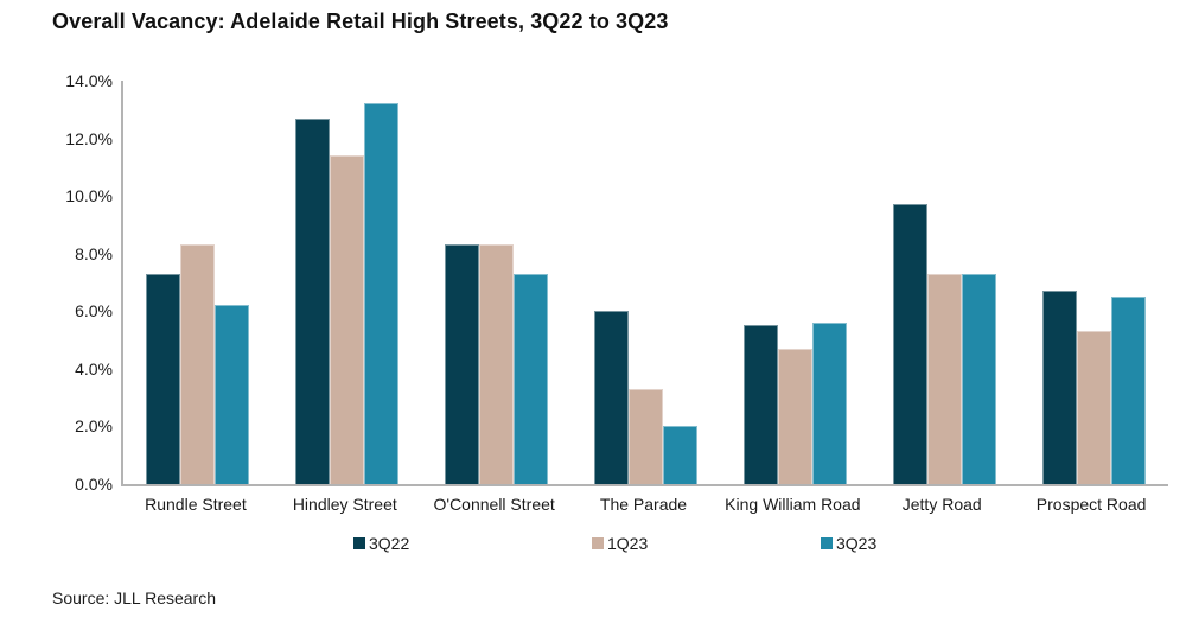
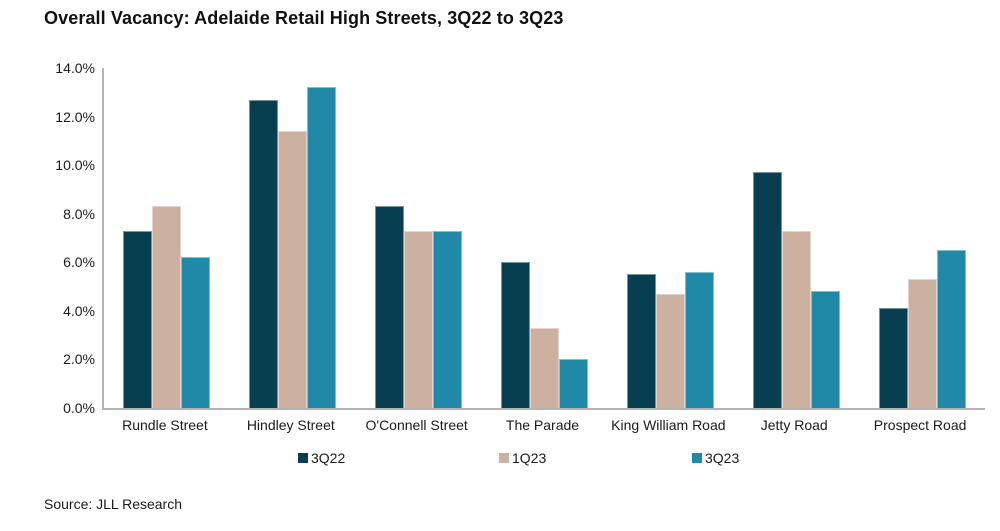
1Q23/O'Connell Street: 8.3% -> 7.3%
3Q23/Jetty Road: 7.3% -> 4.8%
3Q22/Prospect Road: 6.7% -> 4.1%
